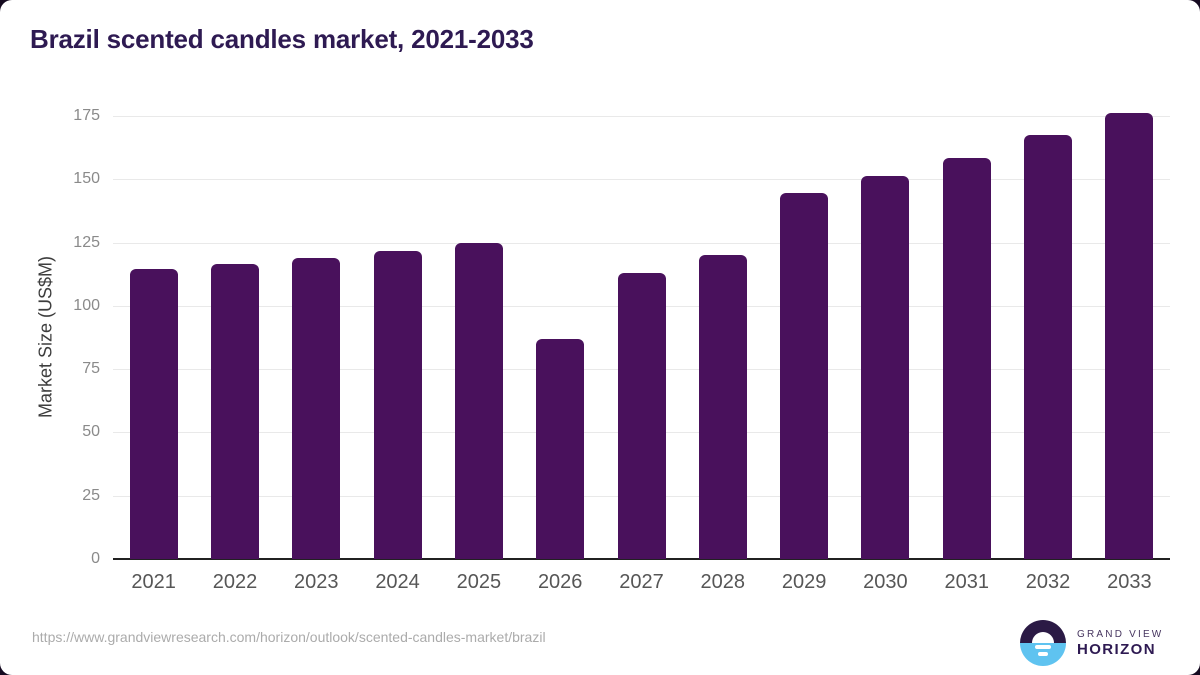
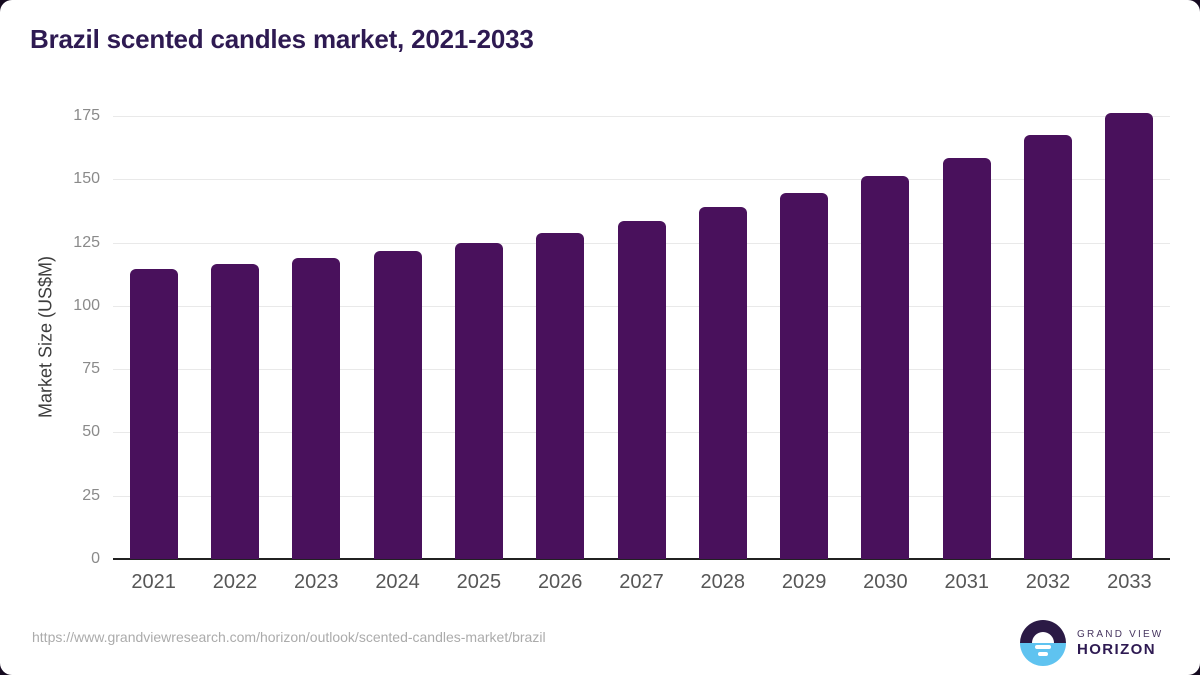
2026: 87 -> 129
2027: 113 -> 134
2028: 120 -> 139
